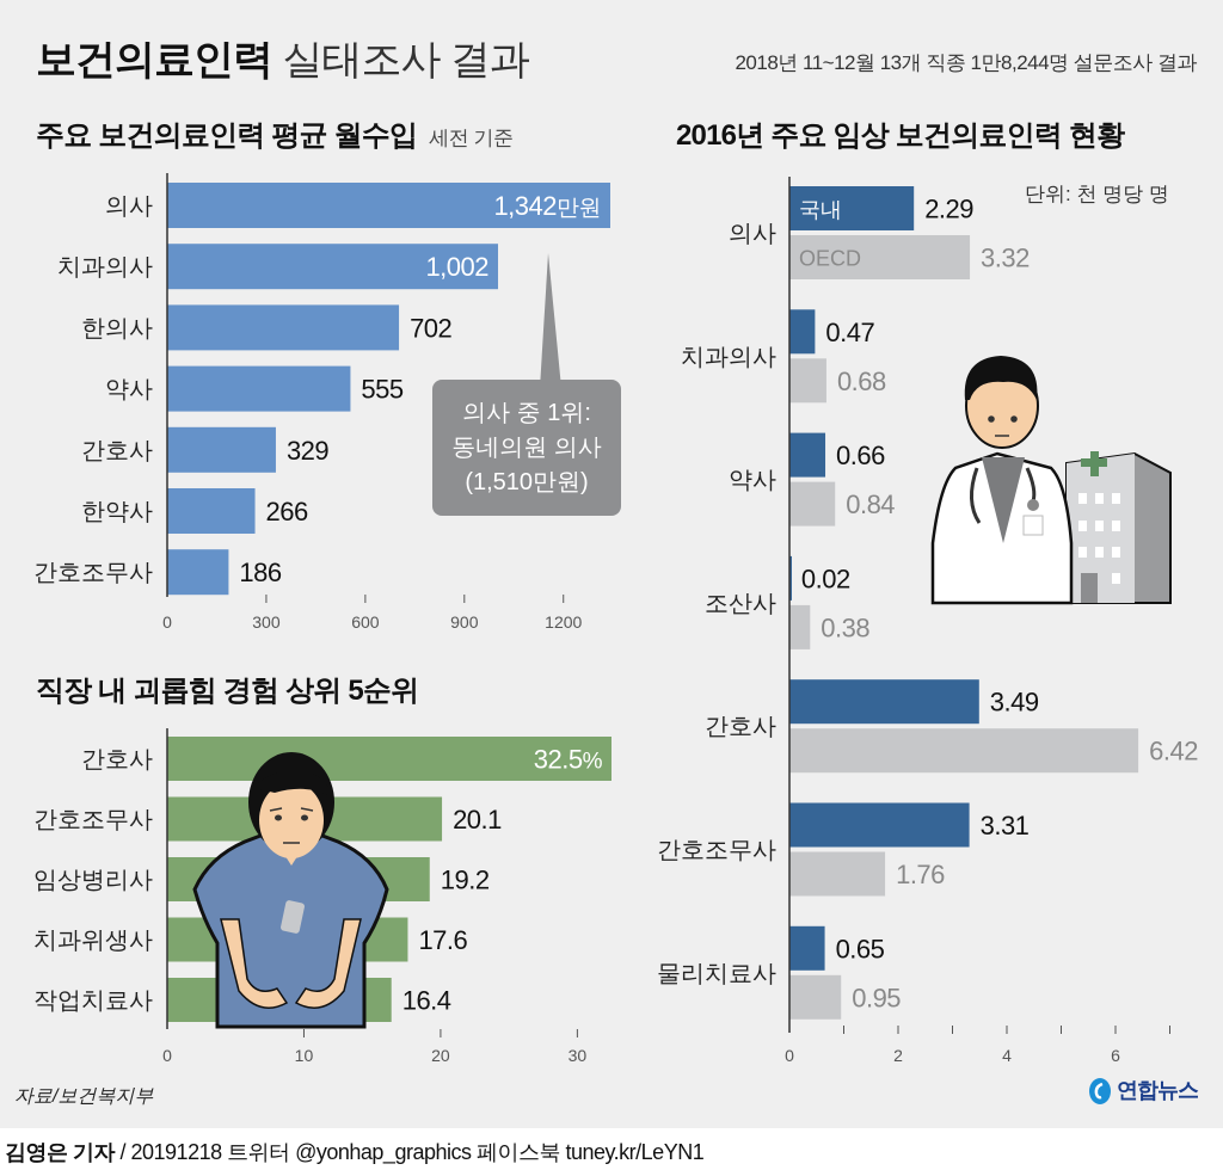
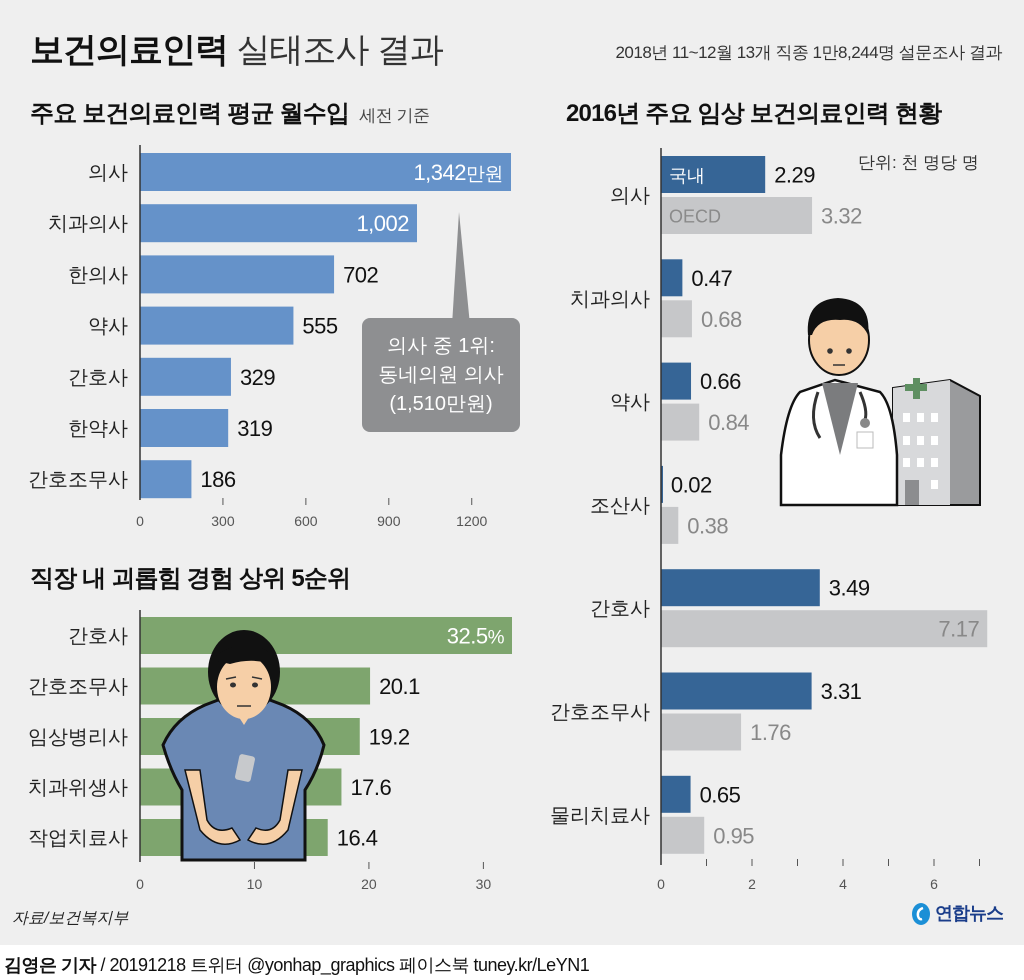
주요 보건의료인력 평균 월수입/한약사: 266 -> 319
2016년 주요 임상 보건의료인력 현황/OECD/간호사: 6.42 -> 7.17
